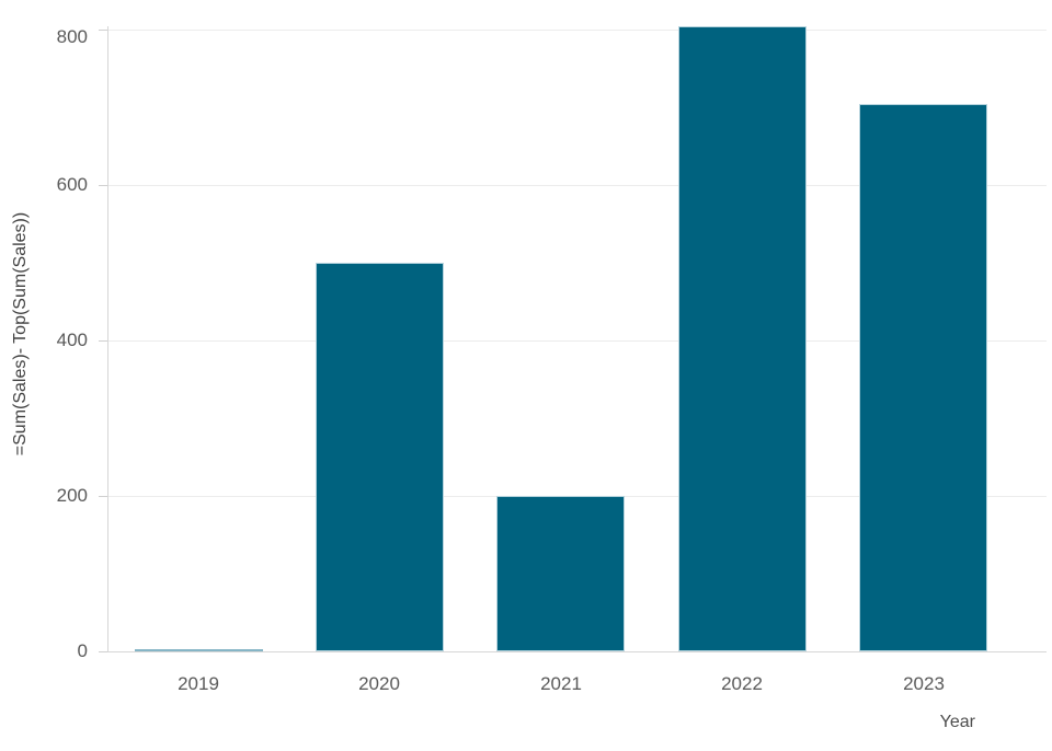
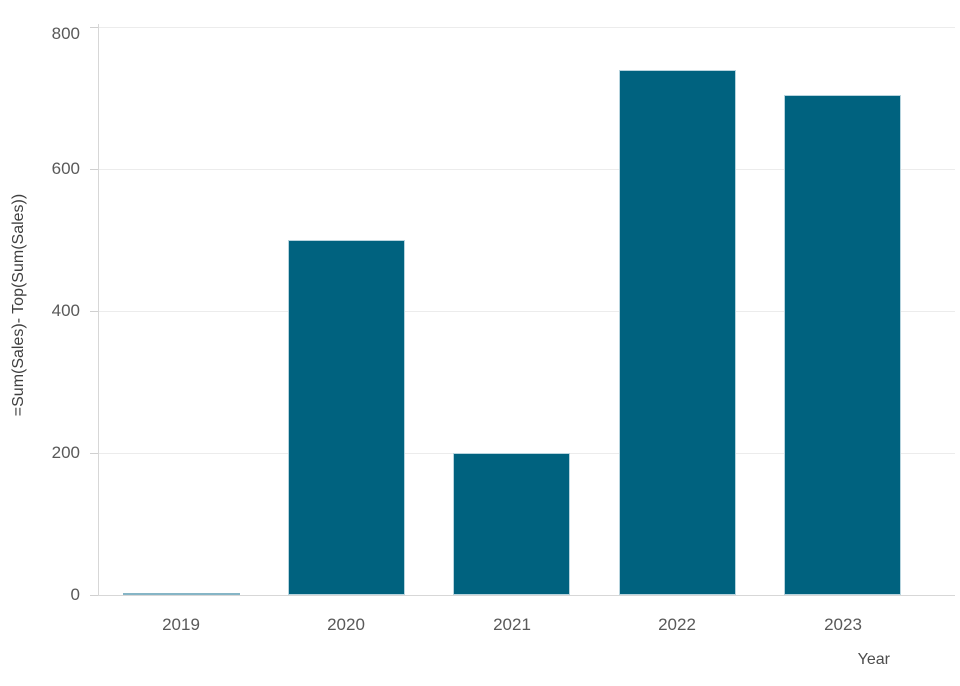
2022: 800 -> 740
